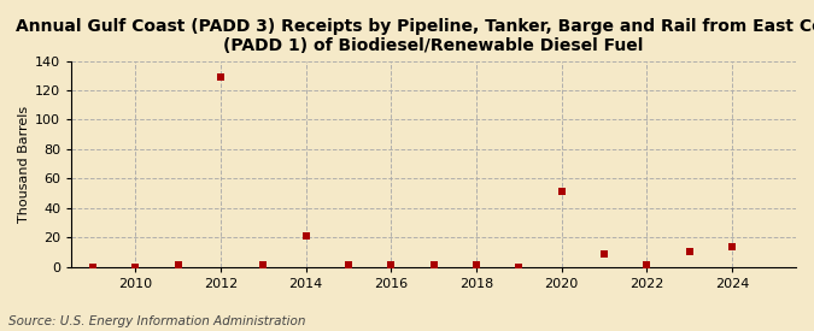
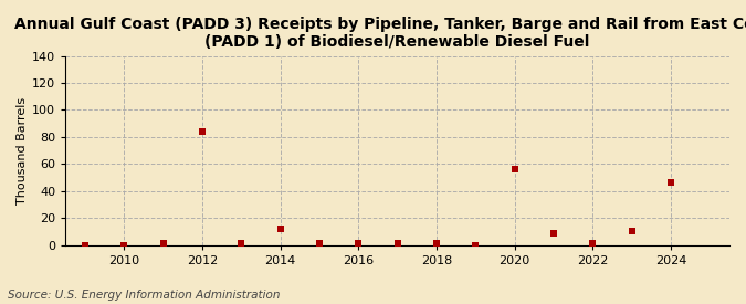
2012: 129 -> 84
2014: 21 -> 12
2020: 51 -> 56
2024: 14 -> 46
